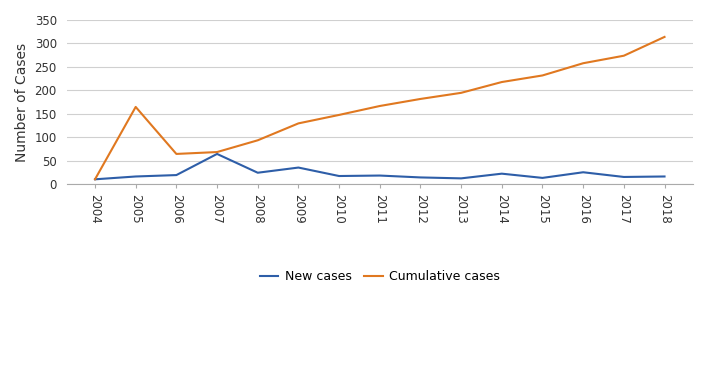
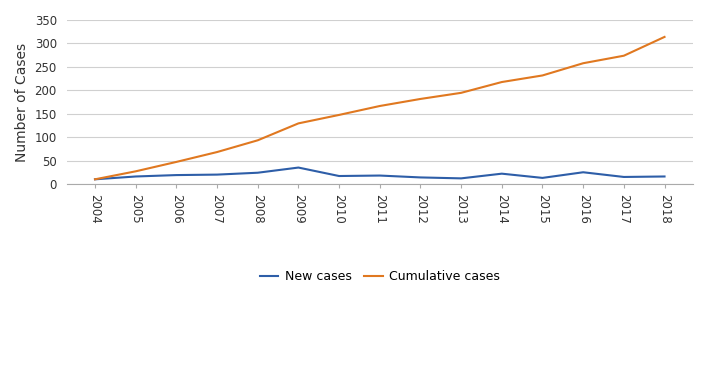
Cumulative cases/2005: 165 -> 28
Cumulative cases/2006: 65 -> 48
New cases/2007: 65 -> 21
